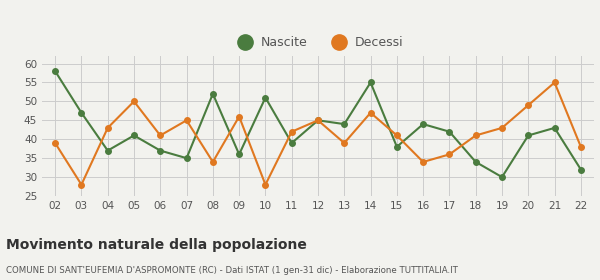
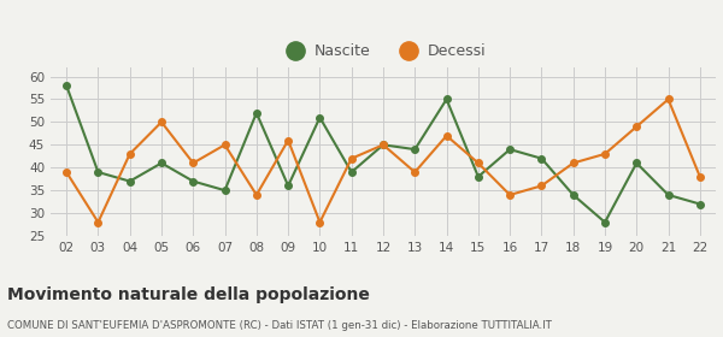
Nascite/03: 47 -> 39
Nascite/19: 30 -> 28
Nascite/21: 43 -> 34
